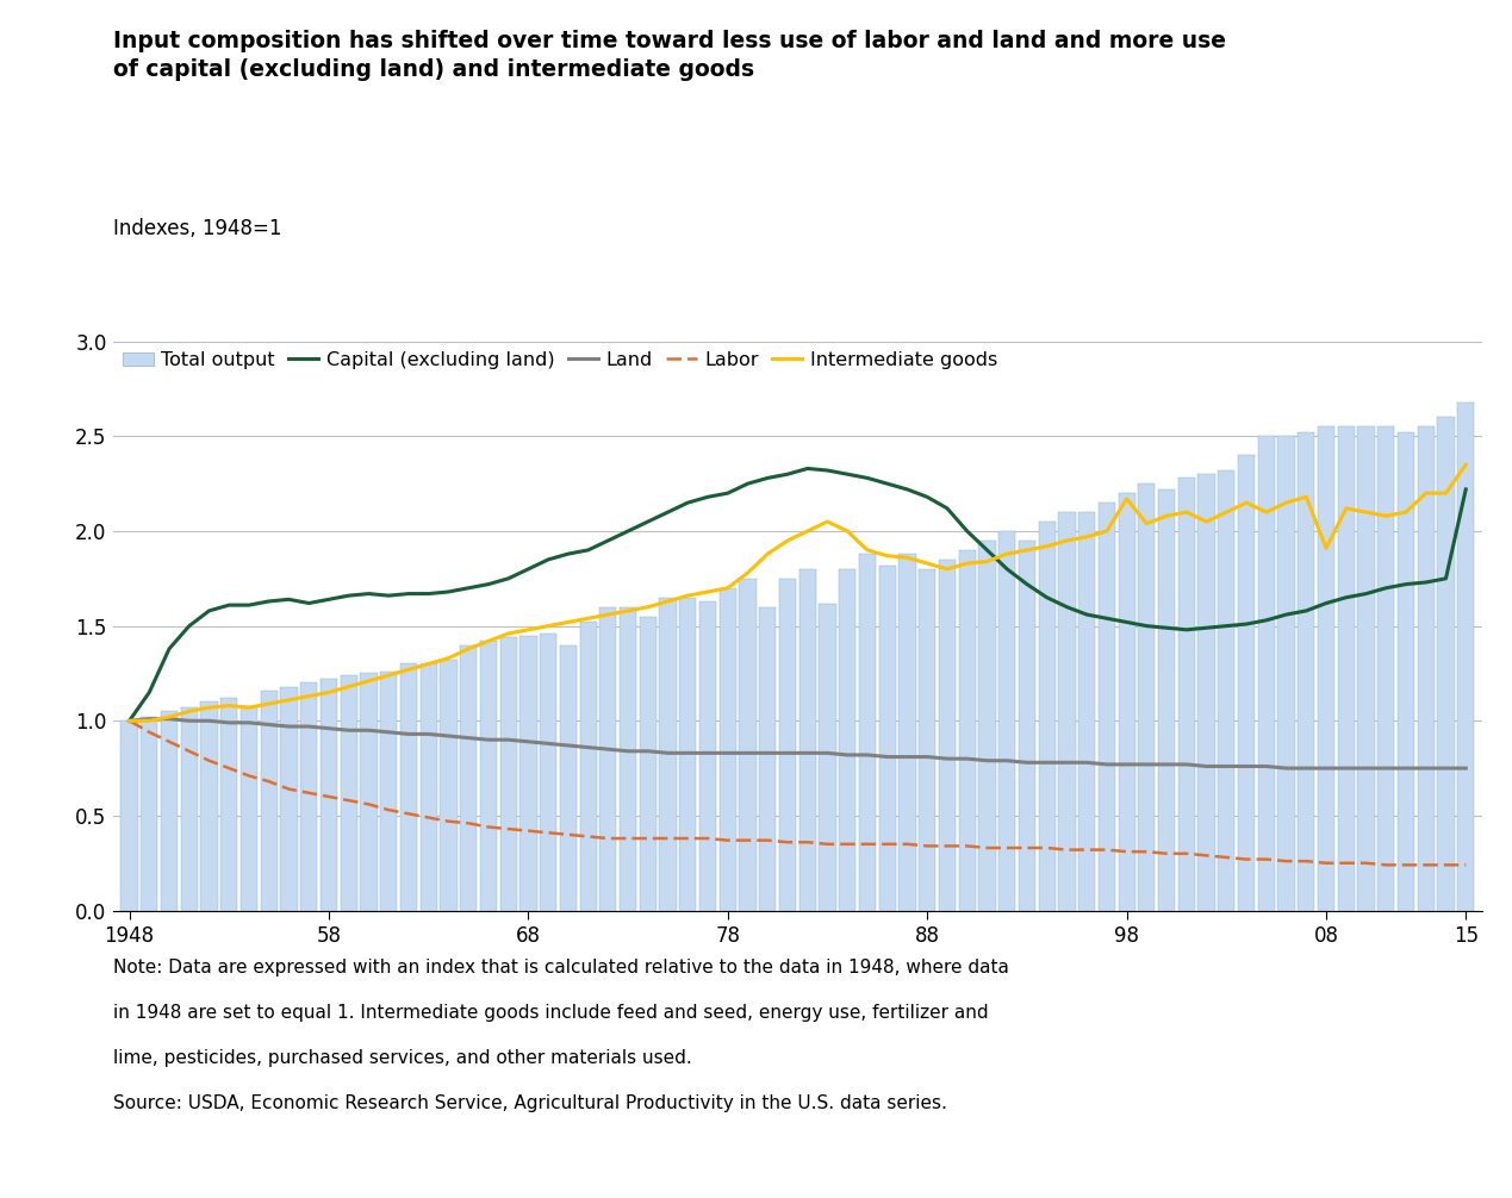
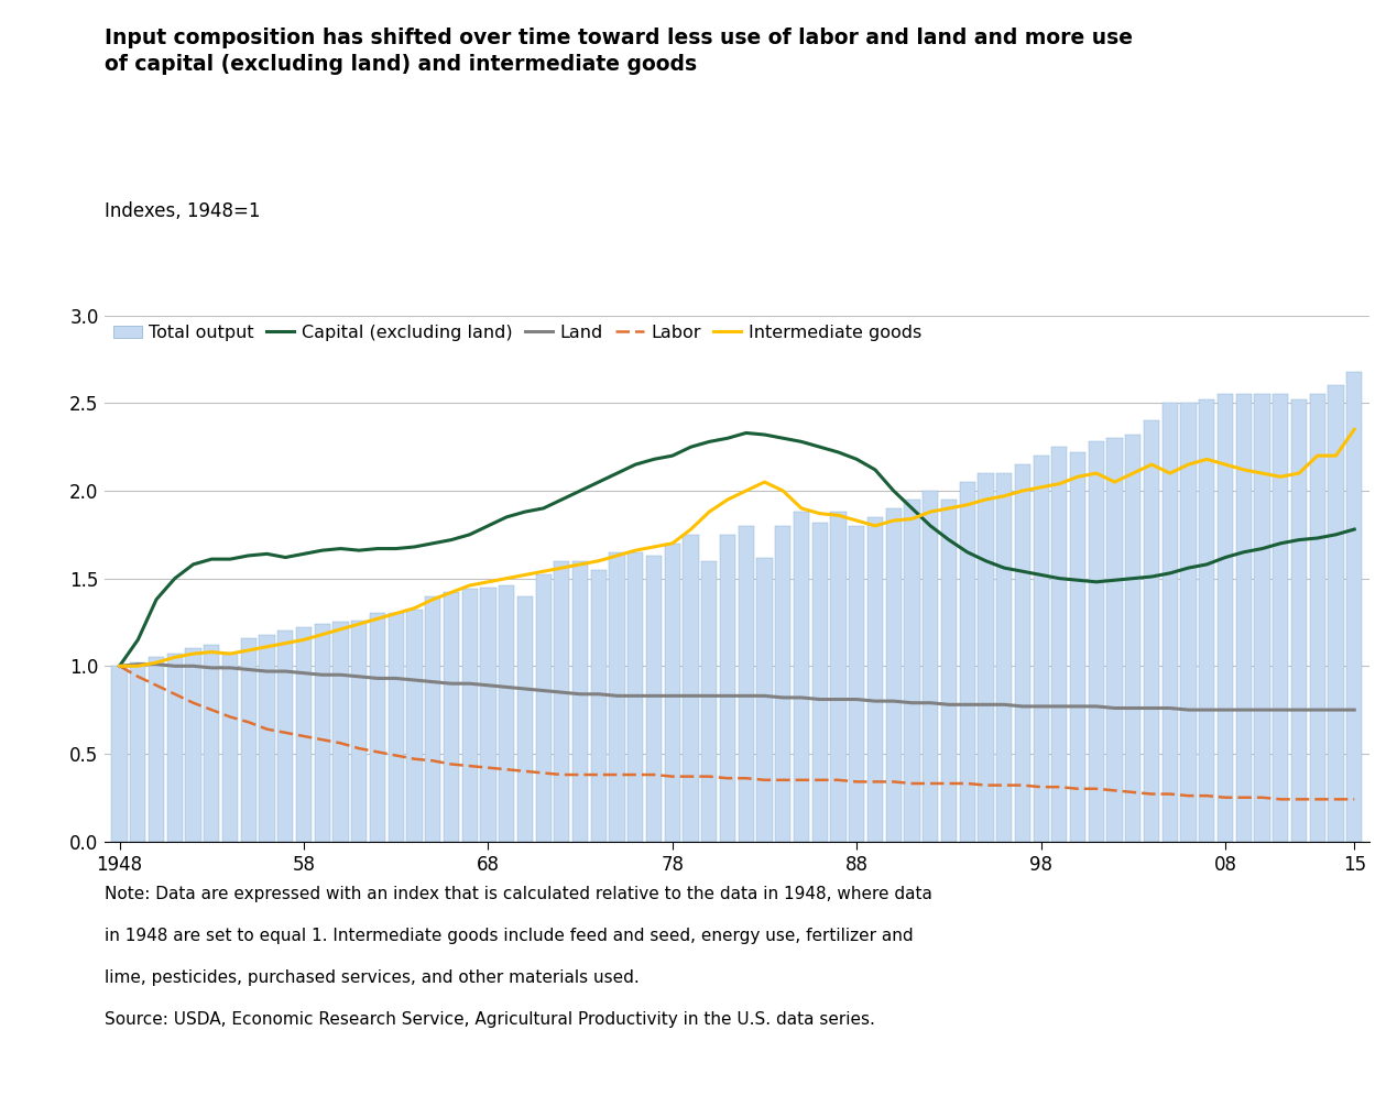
Intermediate goods/98: 2.17 -> 2.02
Intermediate goods/08: 1.91 -> 2.15
Capital (excluding land)/15: 2.22 -> 1.78
